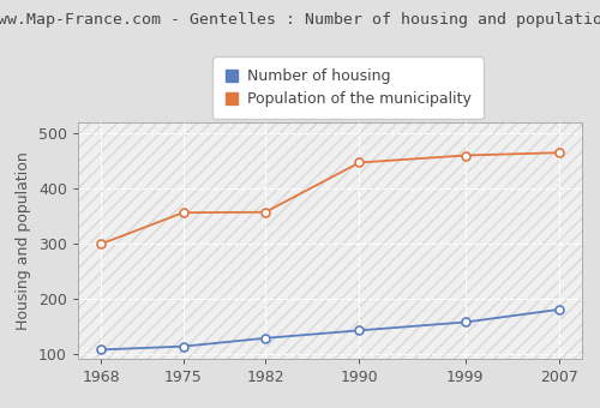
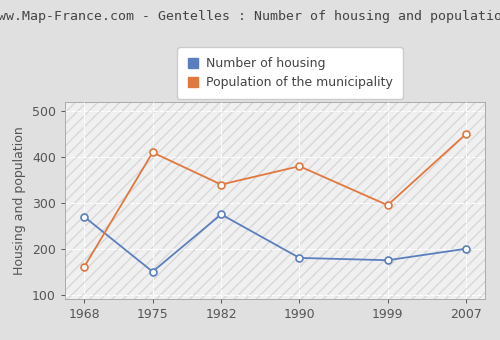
Number of housing/1968: 107 -> 270
Population of the municipality/1968: 299 -> 160
Number of housing/1975: 113 -> 150
Population of the municipality/1975: 356 -> 410
Number of housing/1982: 128 -> 275
Population of the municipality/1982: 357 -> 340
Number of housing/1990: 142 -> 180
Population of the municipality/1990: 447 -> 380
Number of housing/1999: 157 -> 175
Population of the municipality/1999: 460 -> 295
Number of housing/2007: 180 -> 200
Population of the municipality/2007: 465 -> 450
